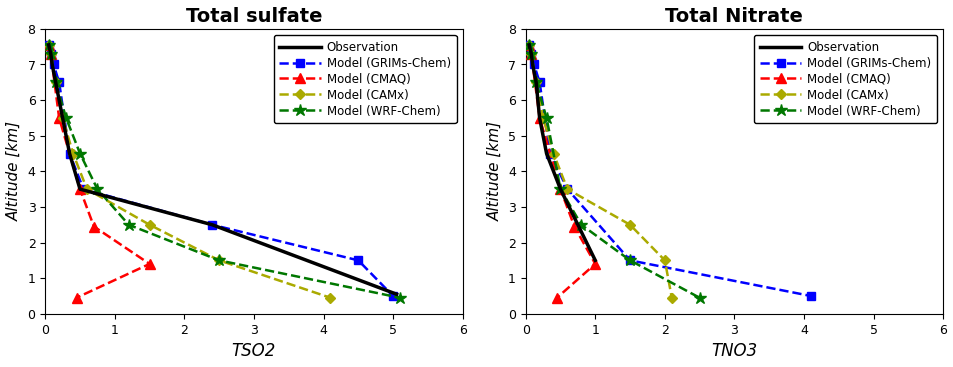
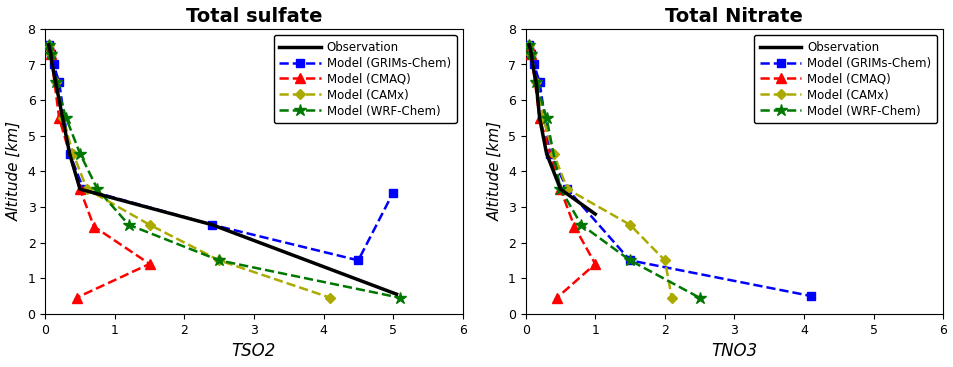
Total sulfate/Model (GRIMs-Chem)/5: 0.50 -> 3.40
Total Nitrate/Observation/1: 1.50 -> 2.80
